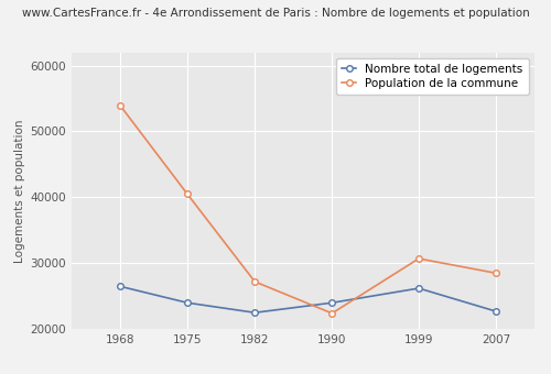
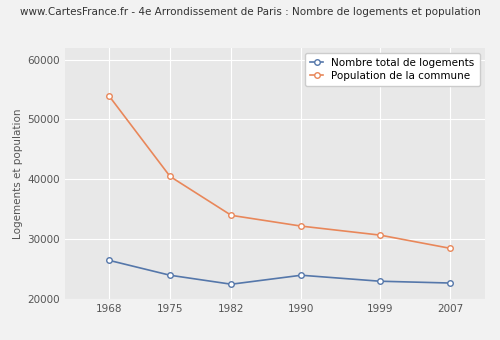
Population de la commune/1982: 27200 -> 34000
Population de la commune/1990: 22400 -> 32200
Nombre total de logements/1999: 26200 -> 23000
